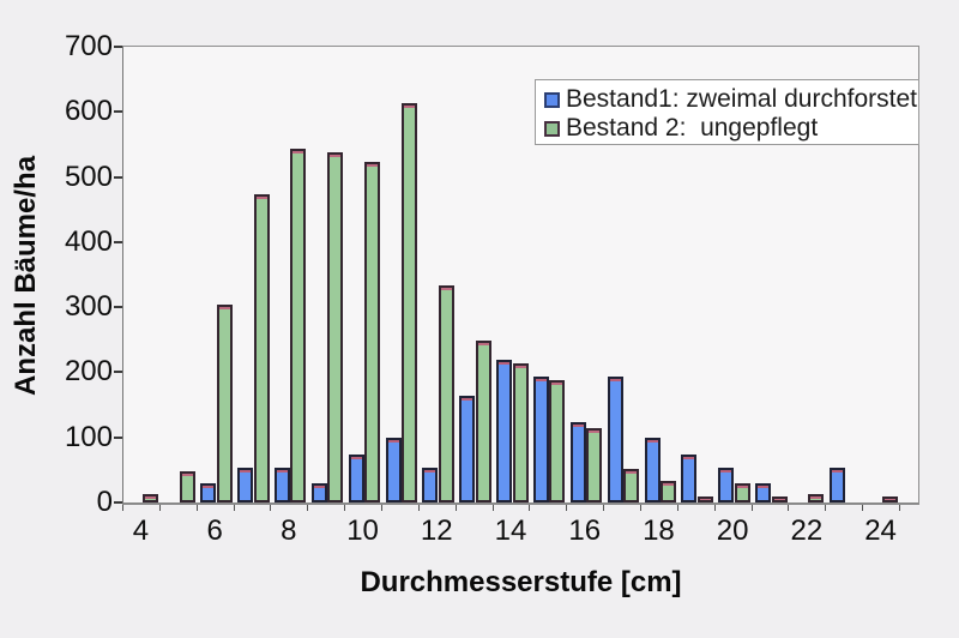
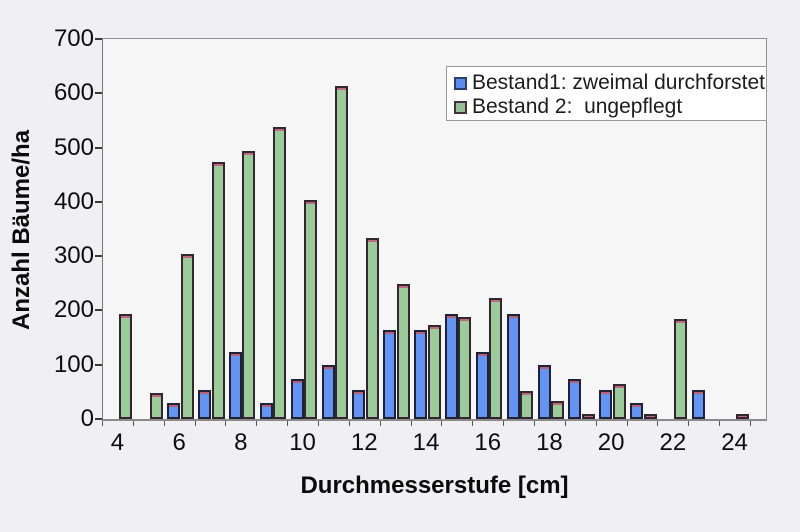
Bestand 2: ungepflegt/4: 10 -> 190
Bestand1: zweimal durchforstet/8: 50 -> 120
Bestand 2: ungepflegt/8: 540 -> 490
Bestand 2: ungepflegt/10: 520 -> 400
Bestand1: zweimal durchforstet/14: 220 -> 160
Bestand 2: ungepflegt/14: 210 -> 170
Bestand 2: ungepflegt/16: 110 -> 220
Bestand 2: ungepflegt/20: 20 -> 60
Bestand 2: ungepflegt/22: 10 -> 180
